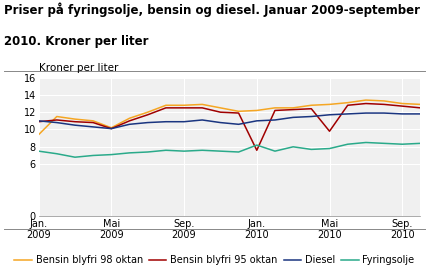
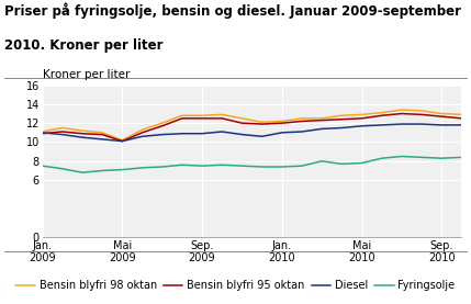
Bensin blyfri 98 oktan/Jan. 2009: 9.4 -> 11.1
Bensin blyfri 95 oktan/Jan. 2010: 7.6 -> 12.0
Fyringsolje/Jan. 2010: 8.2 -> 7.4
Bensin blyfri 95 oktan/Mai 2010: 9.8 -> 12.5
